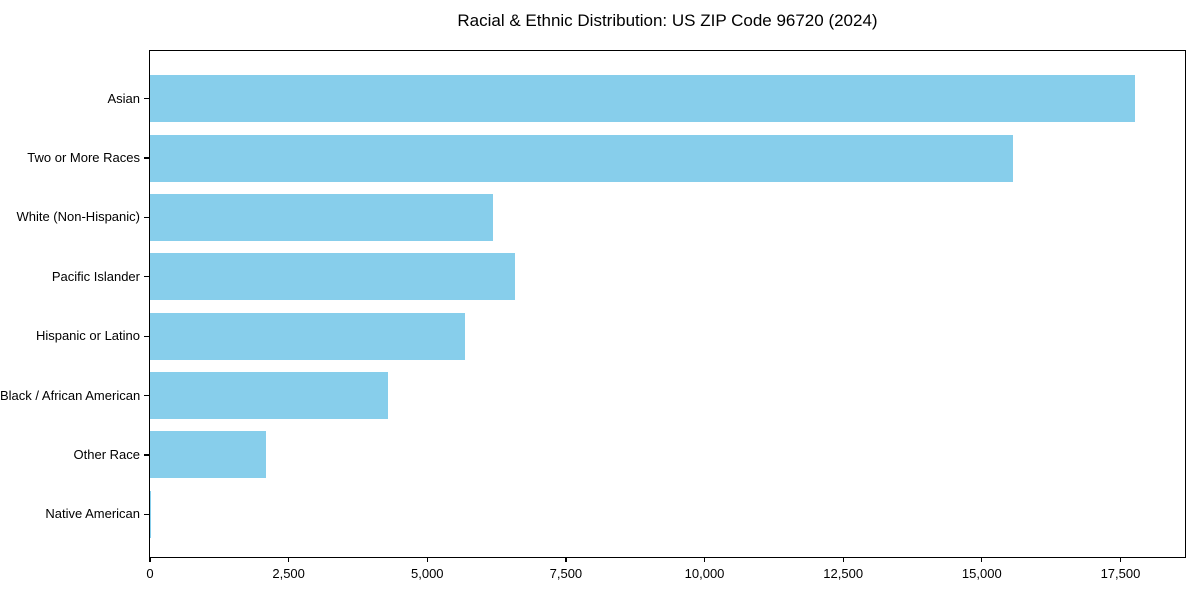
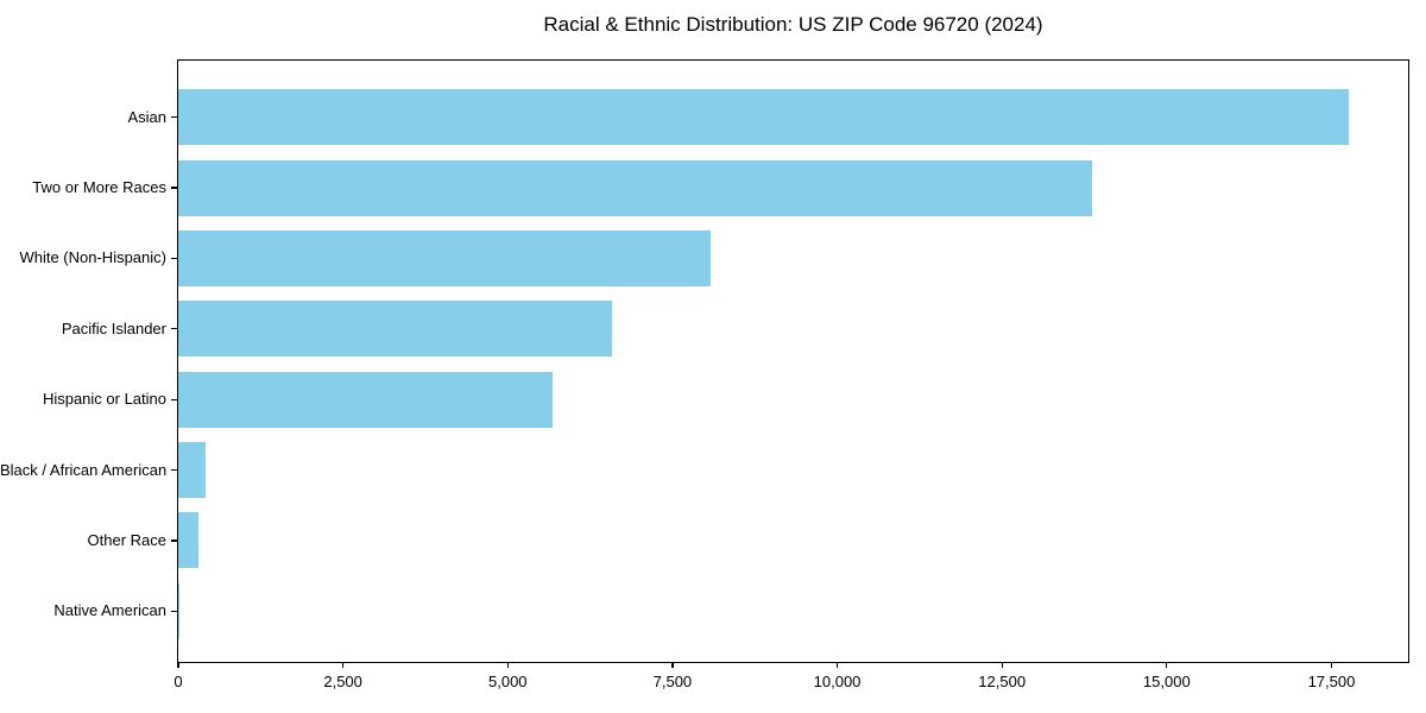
Two or More Races: 15600 -> 13900
White (Non-Hispanic): 6200 -> 8100
Black / African American: 4300 -> 400
Other Race: 2100 -> 300
